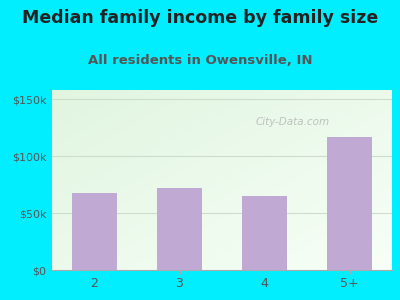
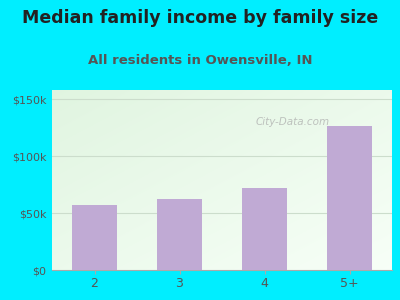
2: $68k -> $57k
3: $72k -> $62k
4: $65k -> $72k
5+: $117k -> $126k
